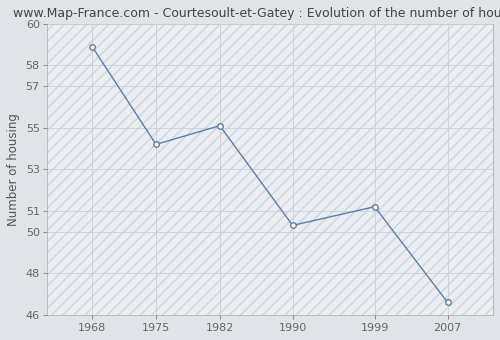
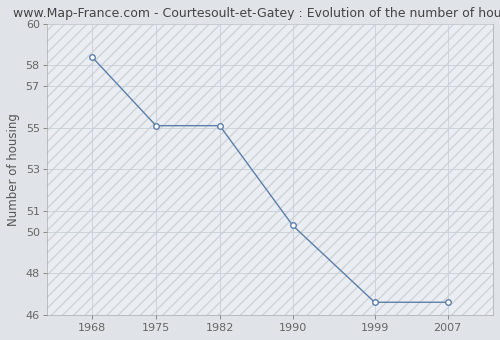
1968: 58.9 -> 58.4
1975: 54.2 -> 55.1
1999: 51.2 -> 46.6
